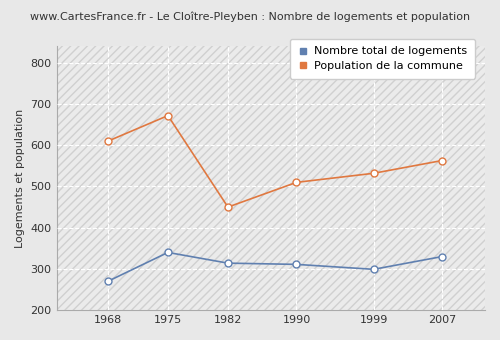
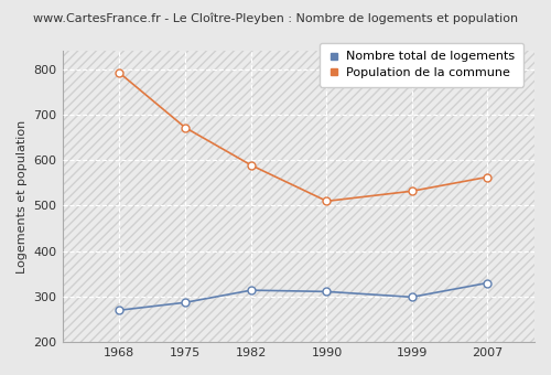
Population de la commune/1968: 610 -> 793
Nombre total de logements/1975: 340 -> 287
Population de la commune/1982: 450 -> 589
